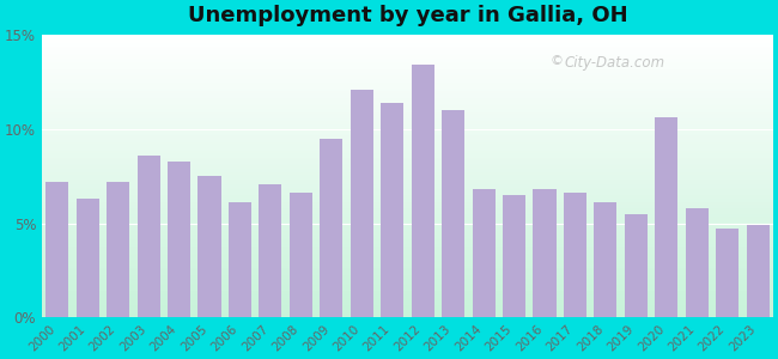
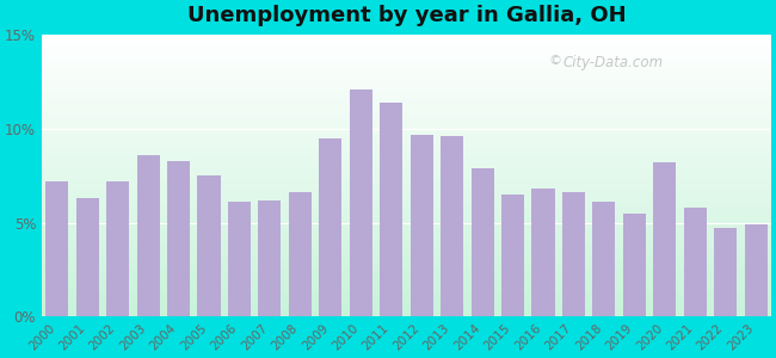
2007: 7.1% -> 6.2%
2012: 13.4% -> 9.7%
2013: 11.0% -> 9.6%
2014: 6.8% -> 7.9%
2020: 10.6% -> 8.2%
